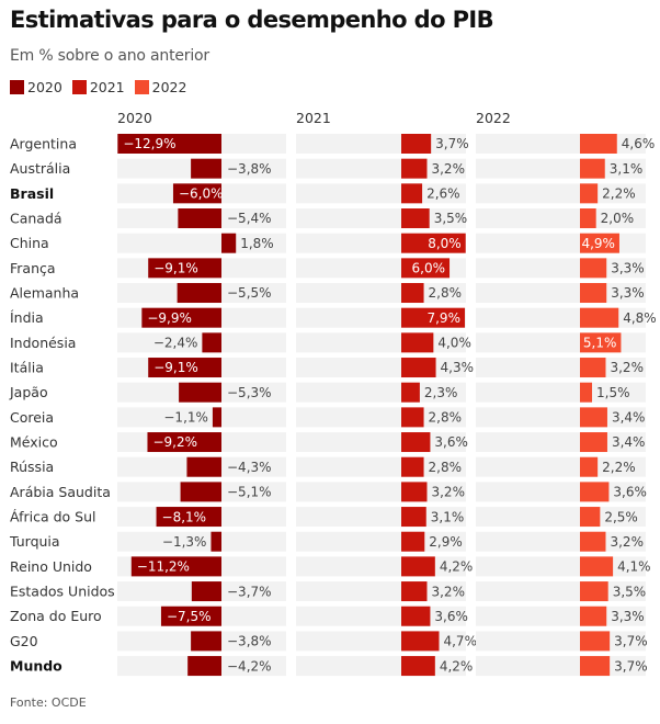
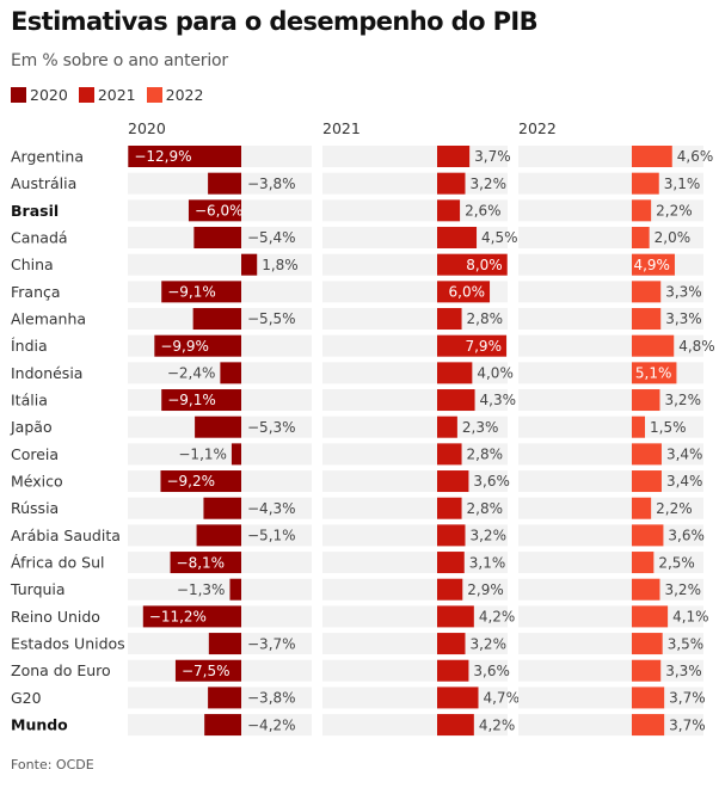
2021/Canadá: 3,5% -> 4,5%
